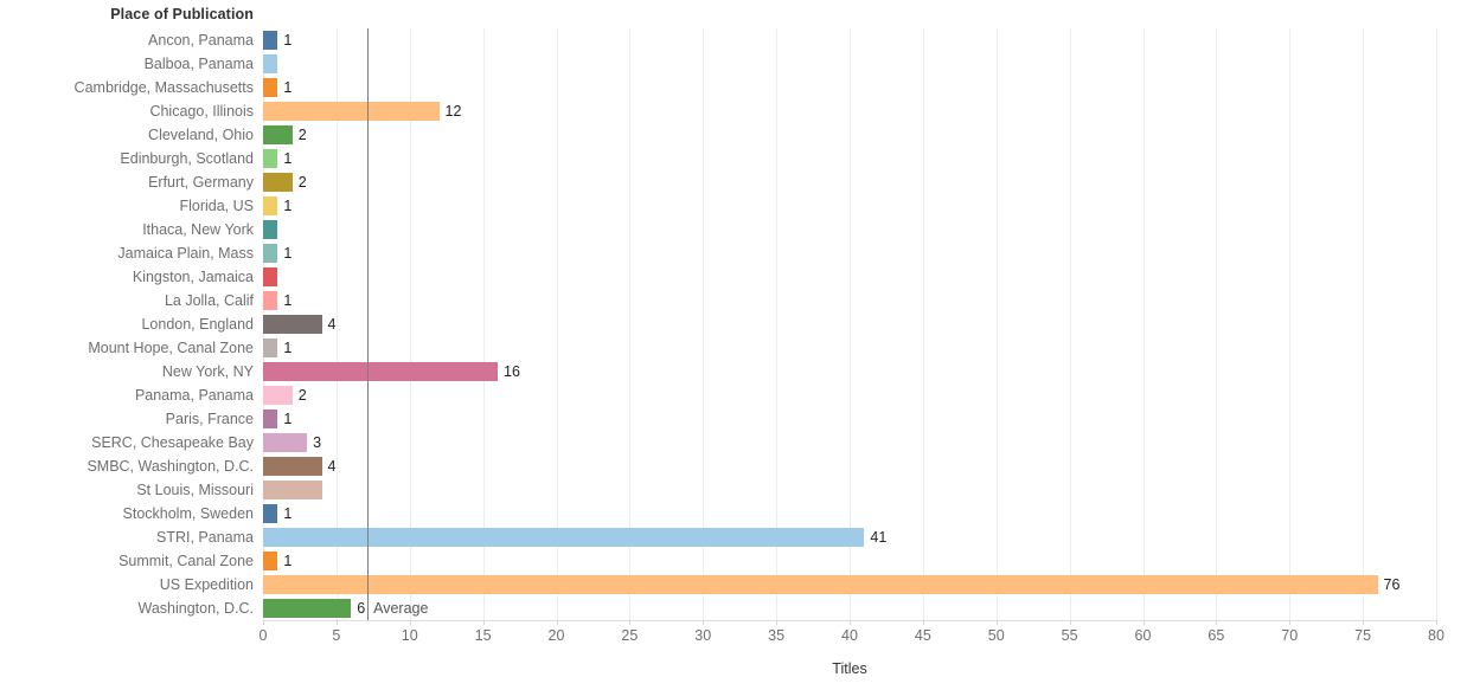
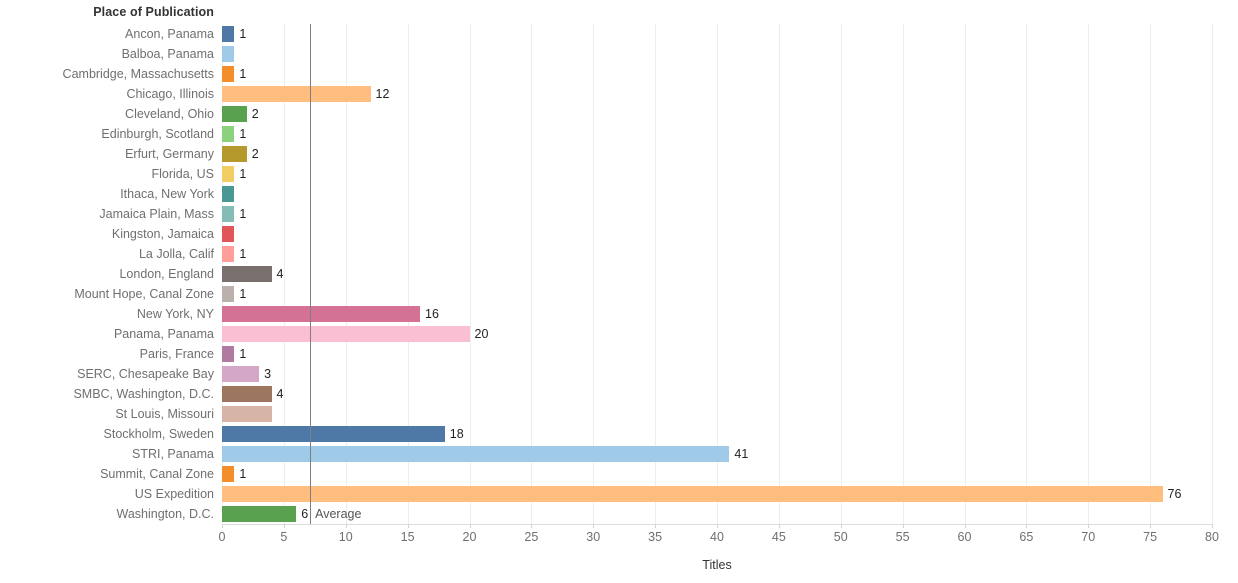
Panama, Panama: 2 -> 20
Stockholm, Sweden: 1 -> 18
